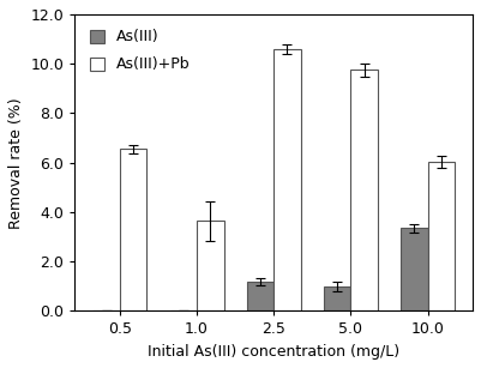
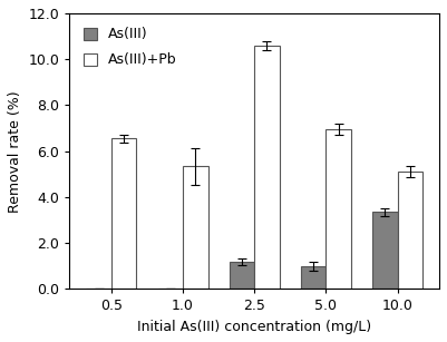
As(III)+Pb/1.0: 3.65 -> 5.35
As(III)+Pb/5.0: 9.75 -> 6.95
As(III)+Pb/10.0: 6.05 -> 5.10
